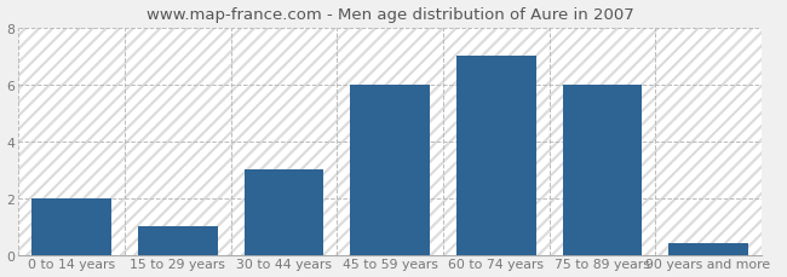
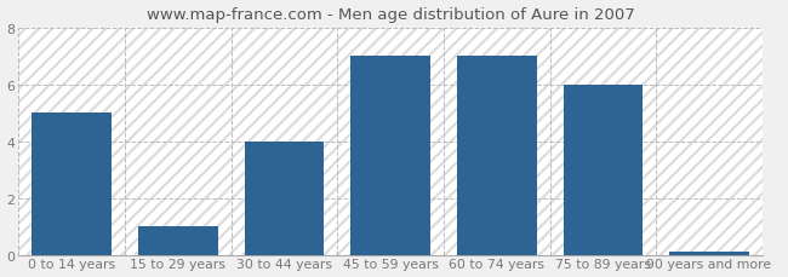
0 to 14 years: 2.0 -> 5.0
30 to 44 years: 3.0 -> 4.0
45 to 59 years: 6.0 -> 7.0
90 years and more: 0.4 -> 0.1
